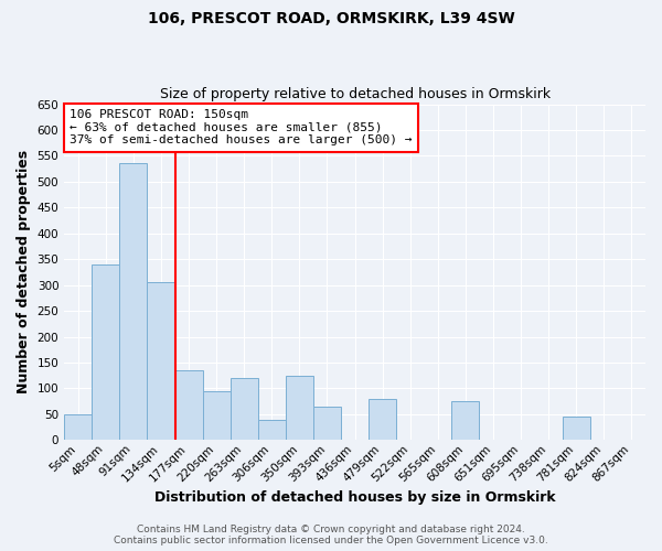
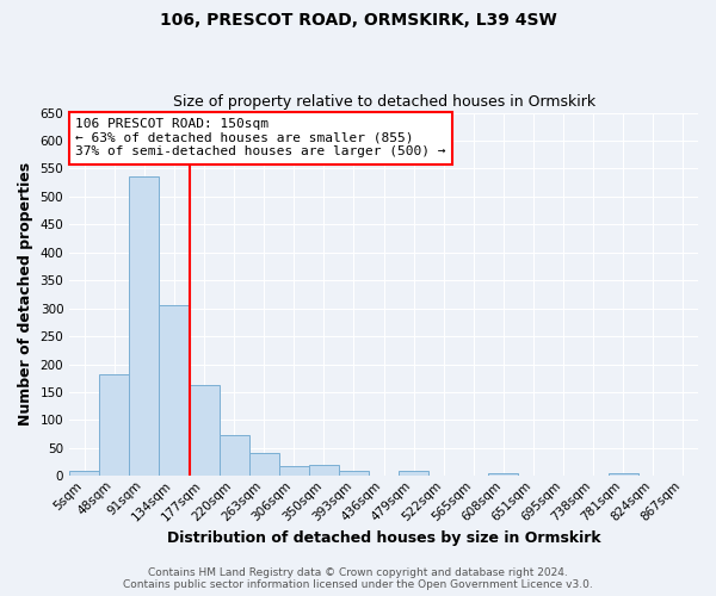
5sqm: 50 -> 10
48sqm: 340 -> 183
177sqm: 135 -> 163
220sqm: 95 -> 74
263sqm: 120 -> 42
306sqm: 40 -> 18
350sqm: 125 -> 20
393sqm: 65 -> 10
479sqm: 80 -> 10
608sqm: 75 -> 5
781sqm: 45 -> 5
